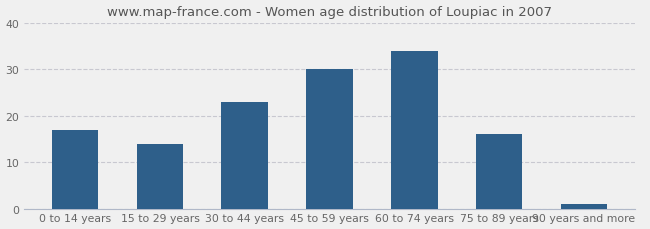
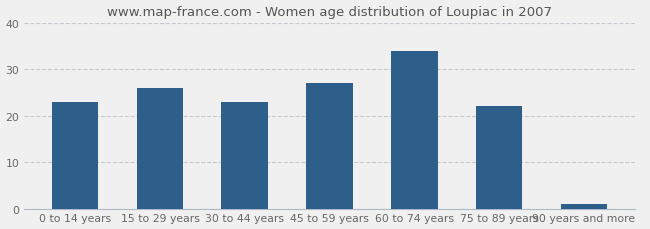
0 to 14 years: 17 -> 23
15 to 29 years: 14 -> 26
45 to 59 years: 30 -> 27
75 to 89 years: 16 -> 22
